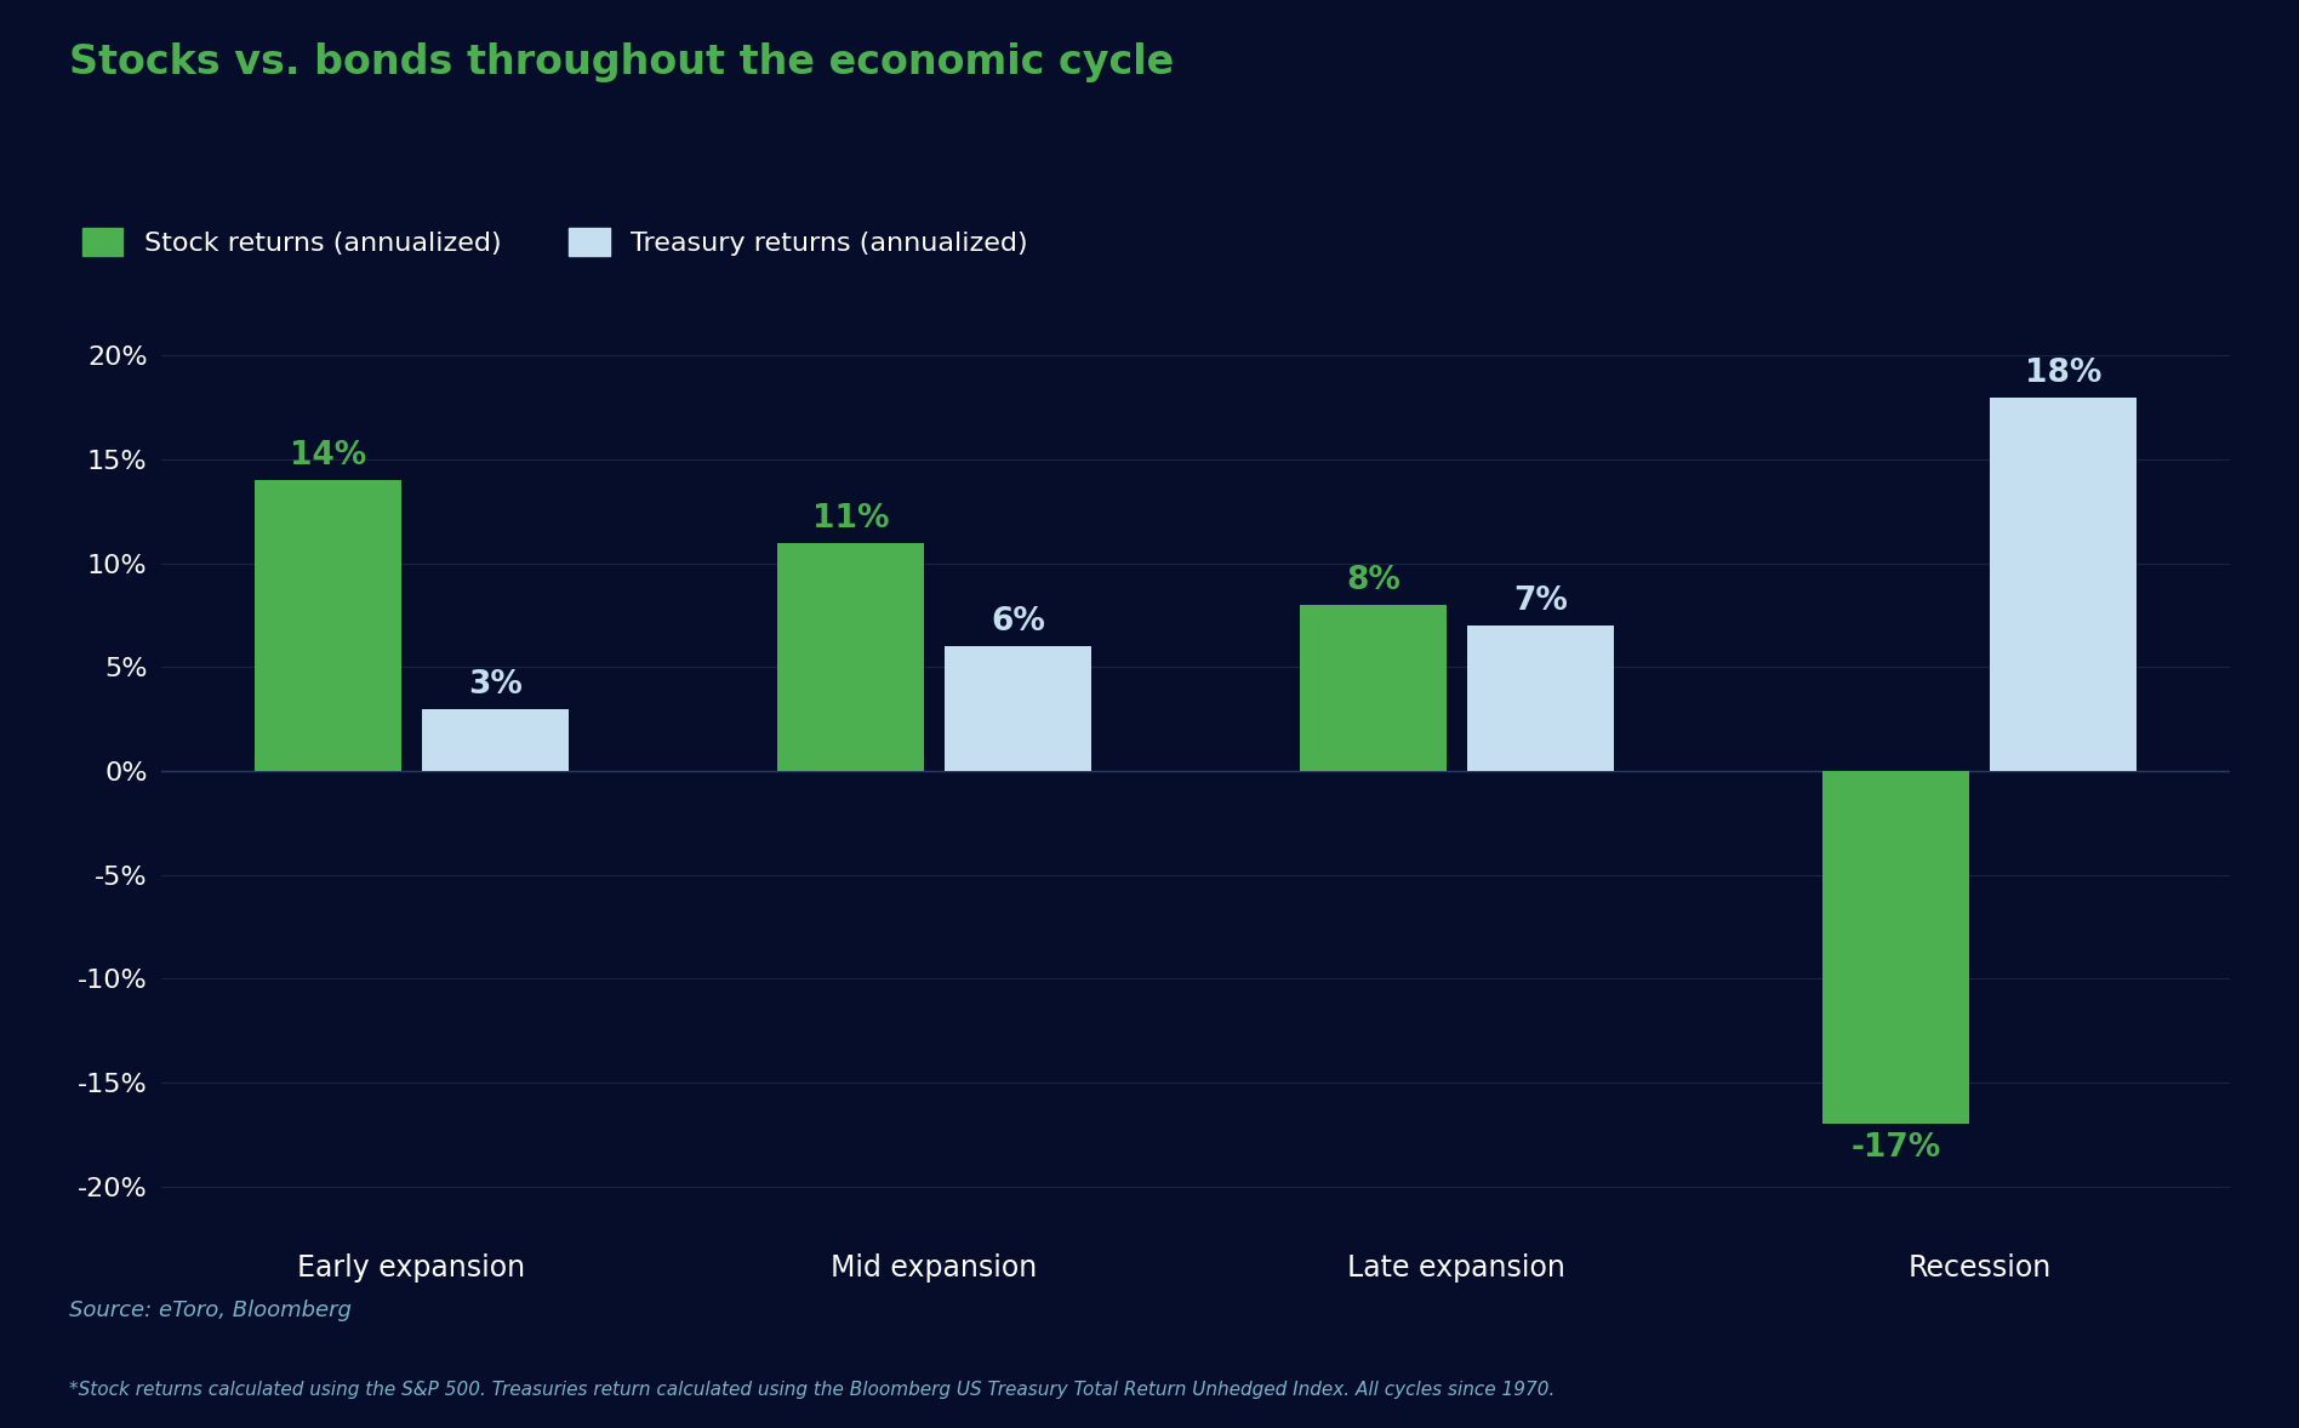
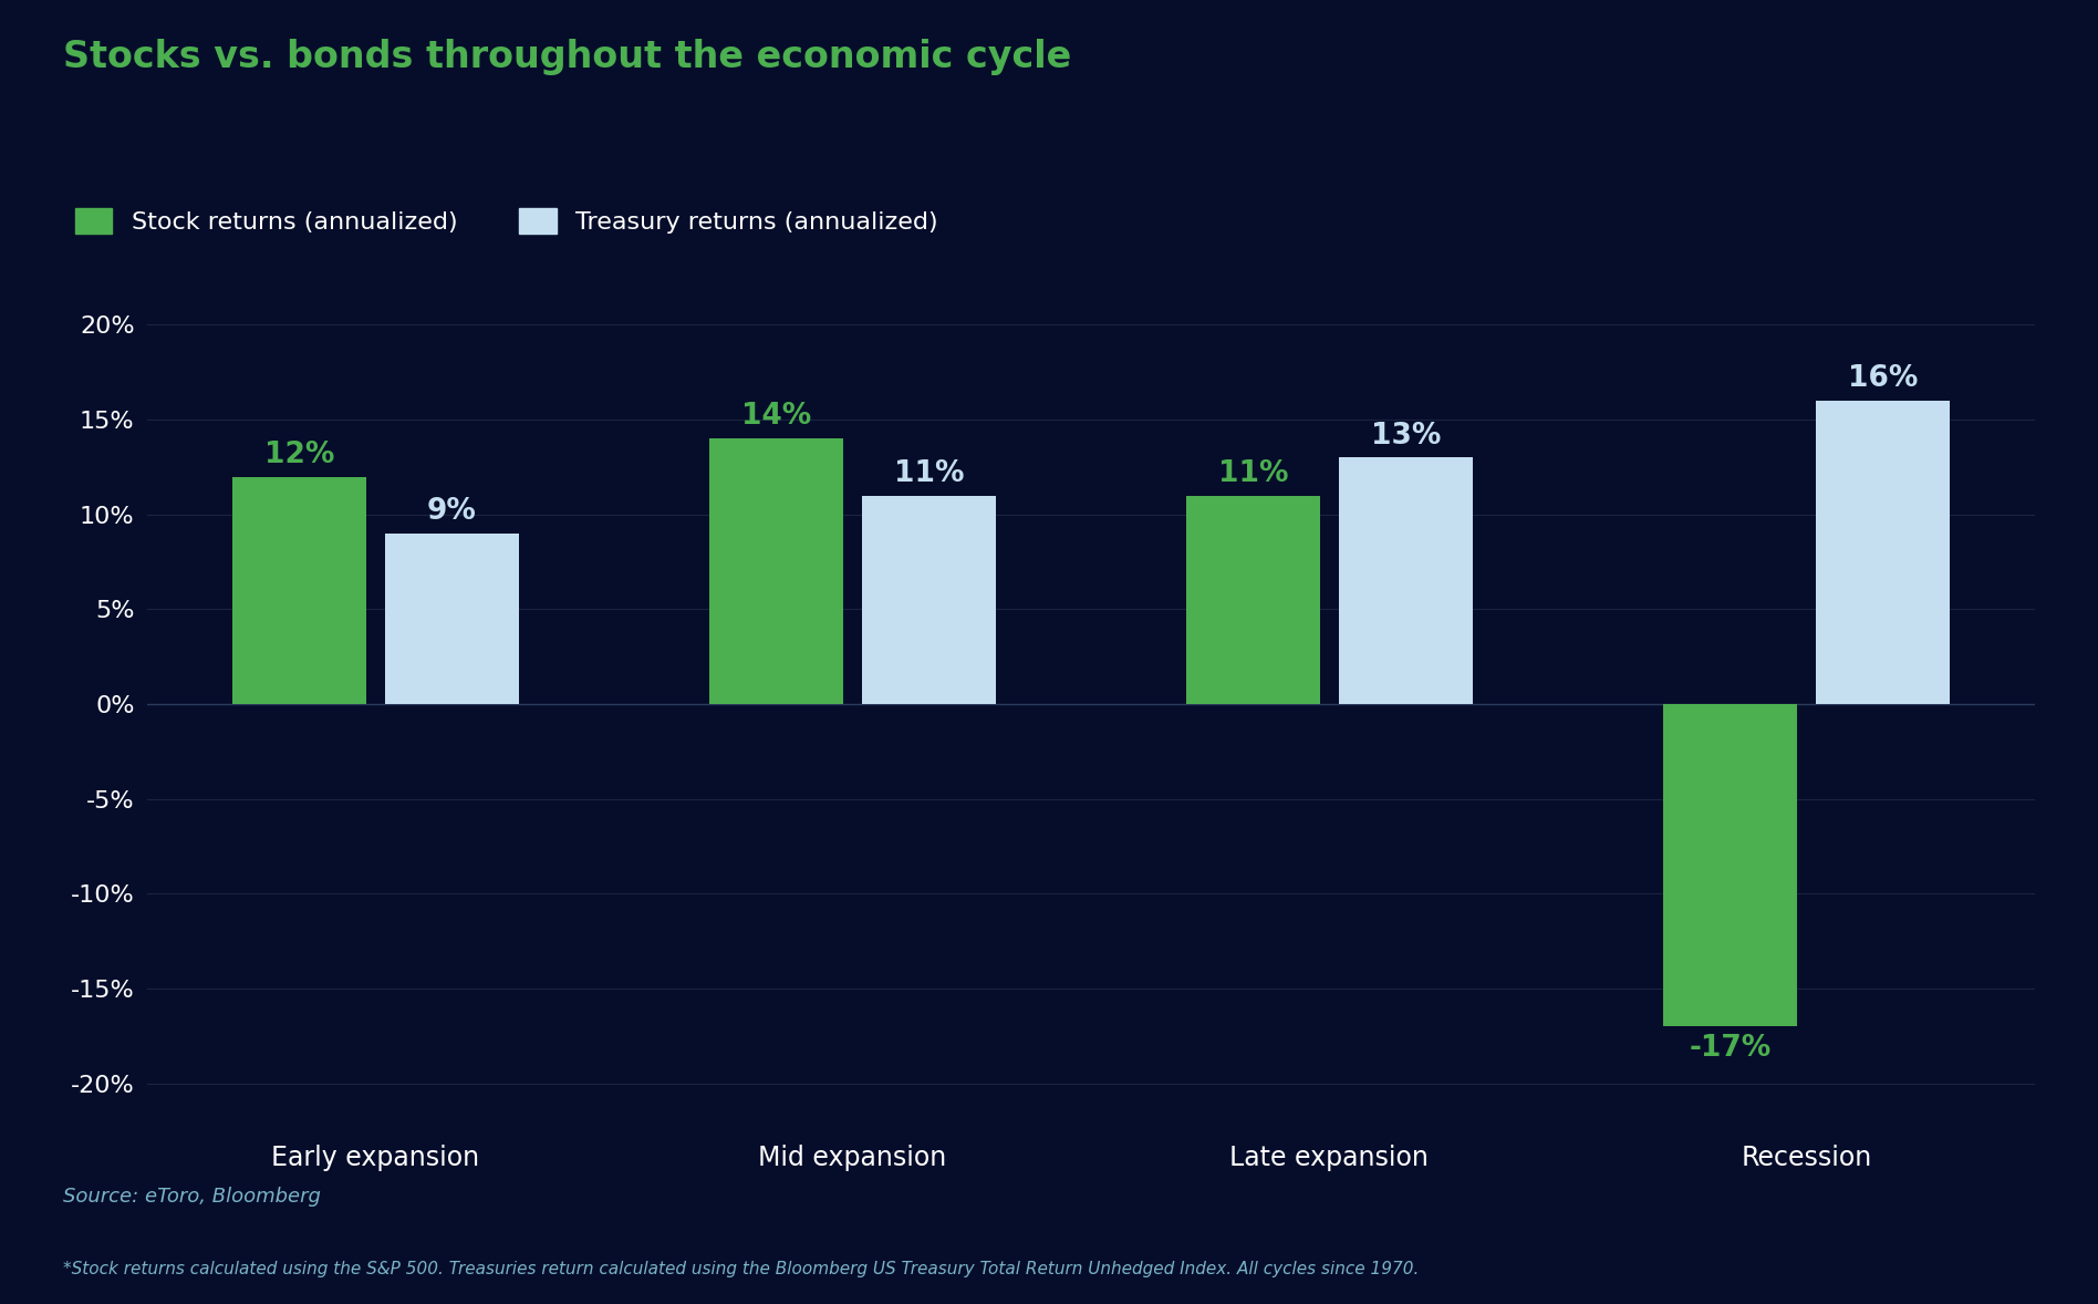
Stock returns (annualized)/Early expansion: 14% -> 12%
Treasury returns (annualized)/Early expansion: 3% -> 9%
Stock returns (annualized)/Mid expansion: 11% -> 14%
Treasury returns (annualized)/Mid expansion: 6% -> 11%
Stock returns (annualized)/Late expansion: 8% -> 11%
Treasury returns (annualized)/Late expansion: 7% -> 13%
Treasury returns (annualized)/Recession: 18% -> 16%
